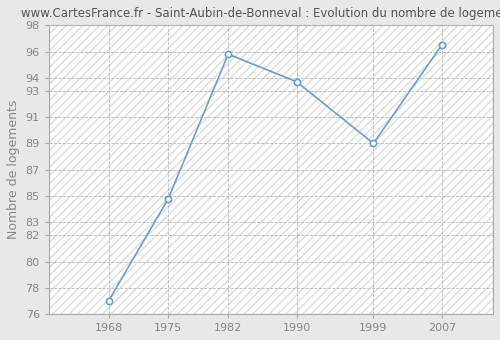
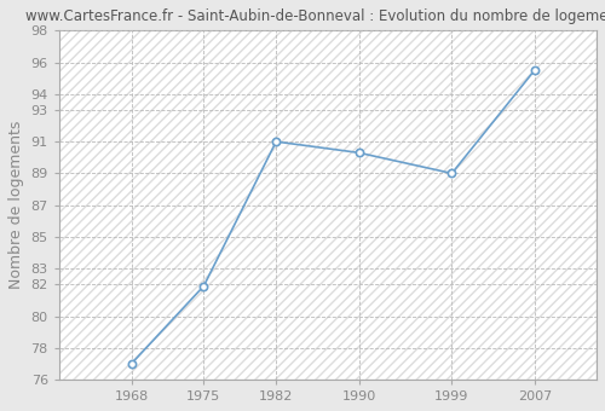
1975: 84.8 -> 81.9
1982: 95.8 -> 91.0
1990: 93.7 -> 90.3
2007: 96.5 -> 95.5
